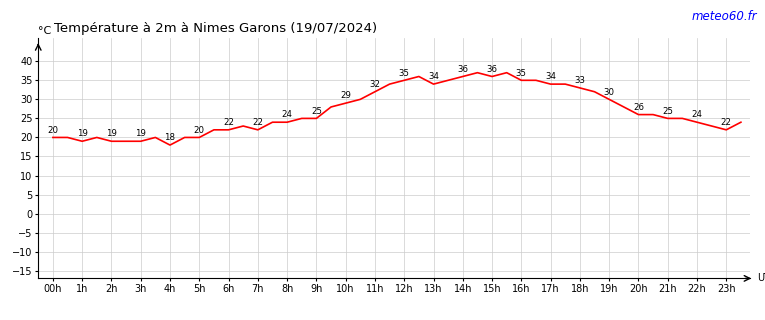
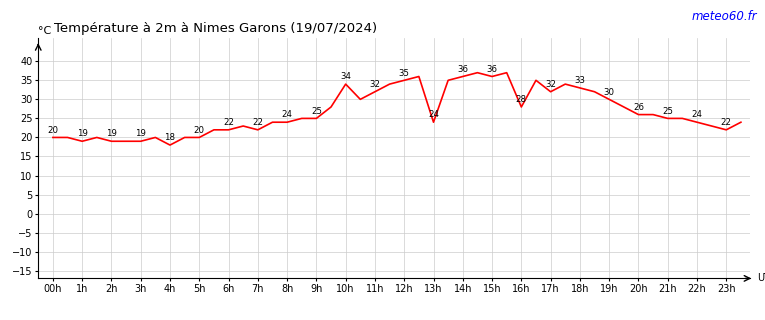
10h: 29 -> 34
13h: 34 -> 24
16h: 35 -> 28
17h: 34 -> 32
